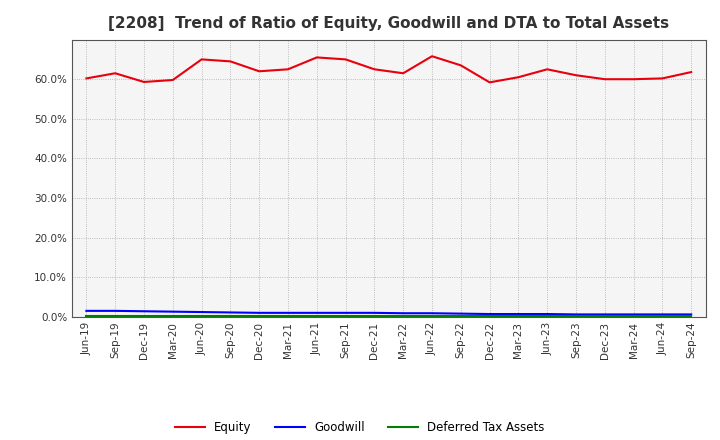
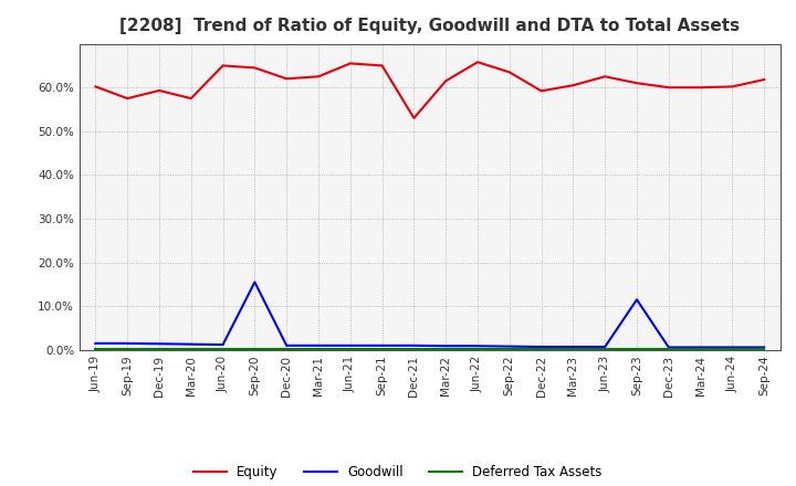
Equity/Sep-19: 61.5% -> 57.5%
Equity/Mar-20: 59.8% -> 57.5%
Goodwill/Sep-20: 1.1% -> 15.5%
Equity/Dec-21: 62.5% -> 53.0%
Goodwill/Sep-23: 0.6% -> 11.5%
